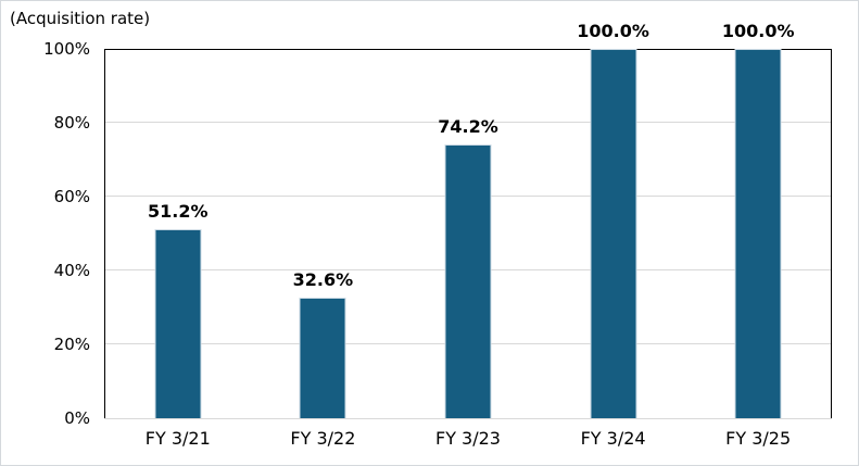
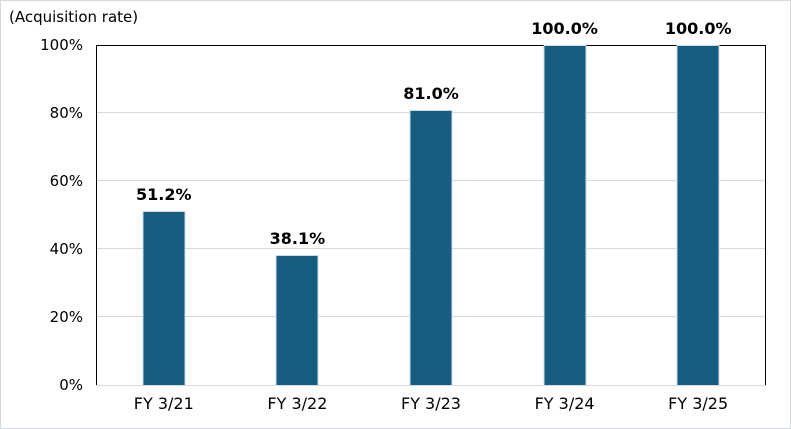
FY 3/22: 32.6% -> 38.1%
FY 3/23: 74.2% -> 81.0%
